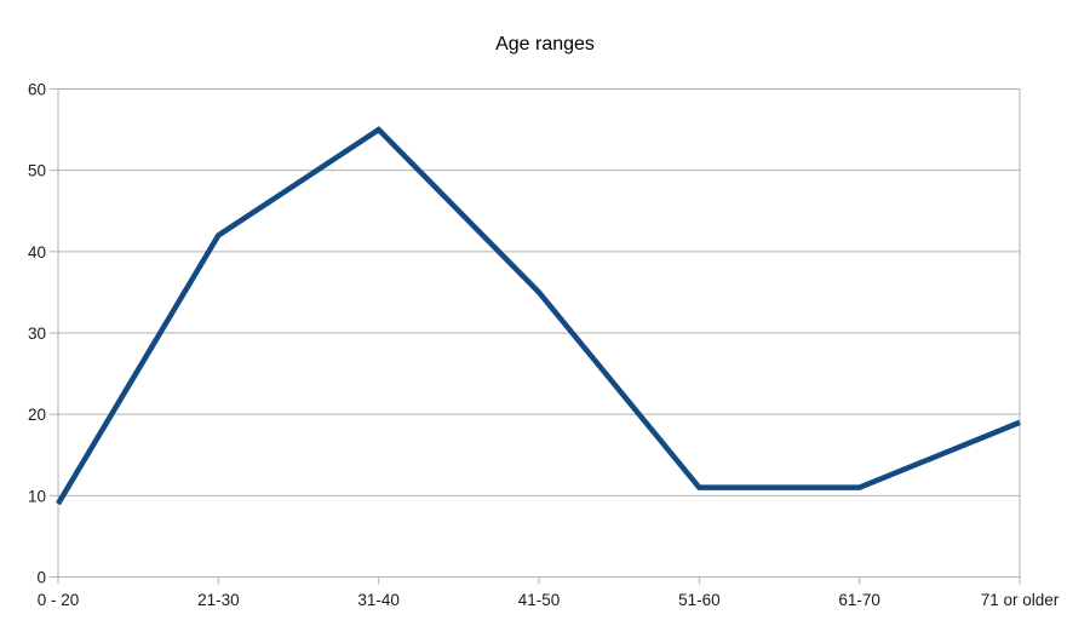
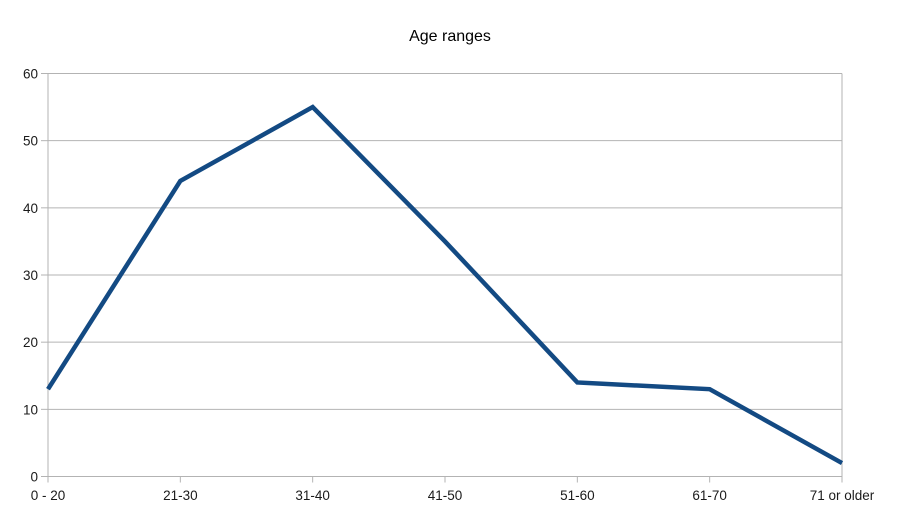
0 - 20: 9 -> 13
21-30: 42 -> 44
51-60: 11 -> 14
61-70: 11 -> 13
71 or older: 19 -> 2
